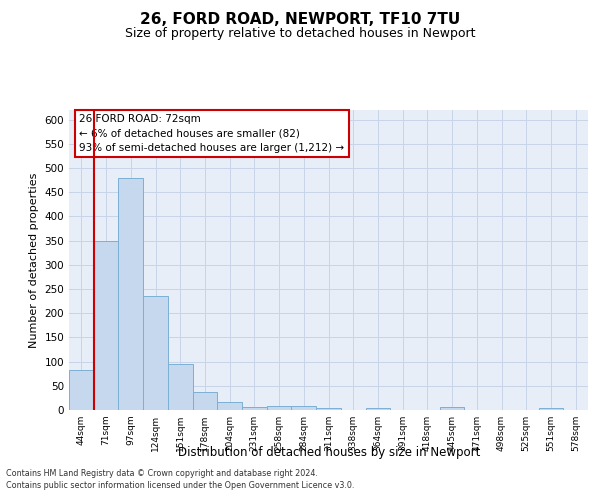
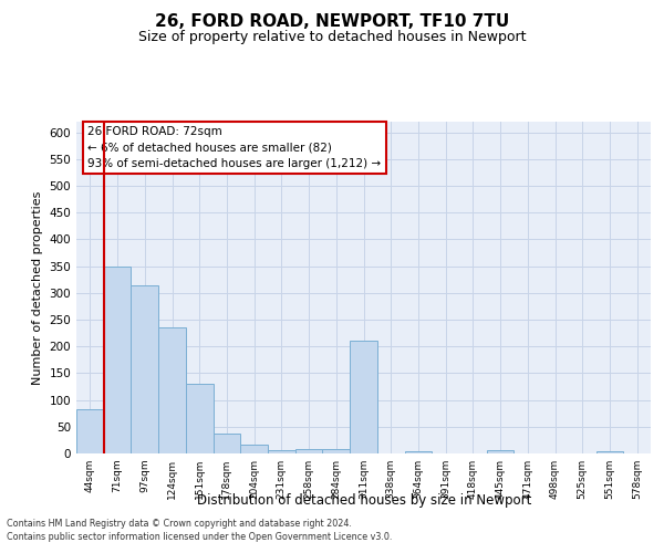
97sqm: 480 -> 315
151sqm: 95 -> 130
311sqm: 5 -> 210
